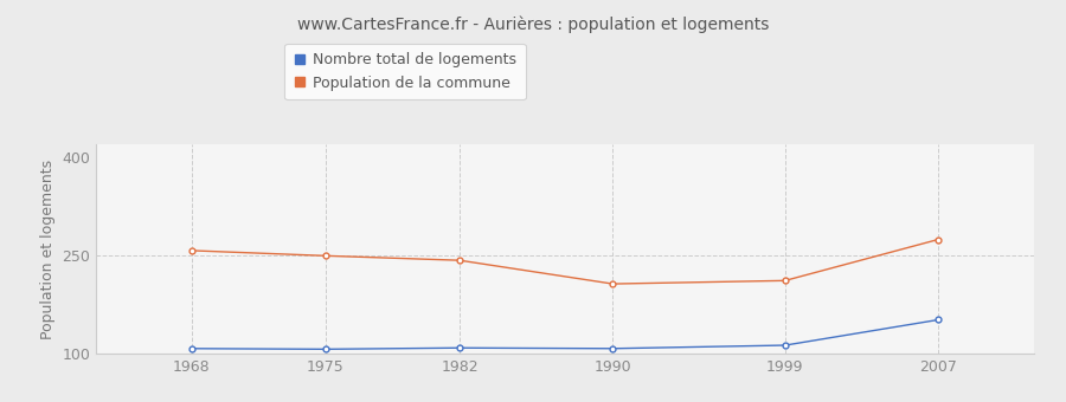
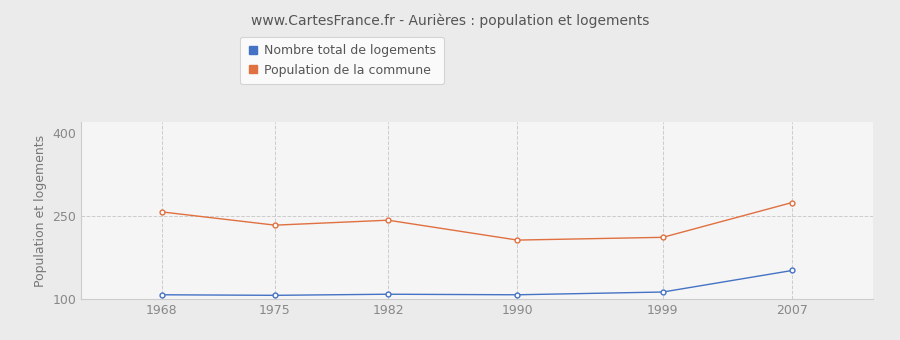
Population de la commune/1975: 250 -> 234
